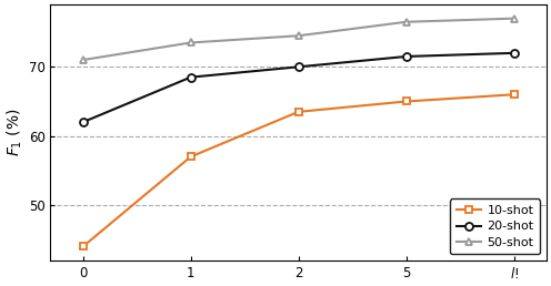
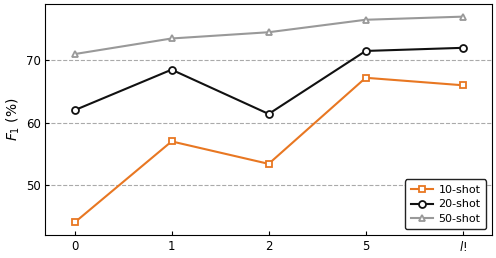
10-shot/2: 63.5 -> 53.4
20-shot/2: 70.0 -> 61.4
10-shot/5: 65.0 -> 67.2
